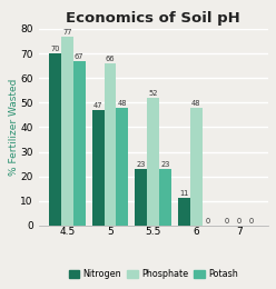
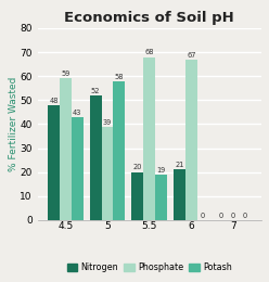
Nitrogen/4.5: 70 -> 48
Phosphate/4.5: 77 -> 59
Potash/4.5: 67 -> 43
Nitrogen/5: 47 -> 52
Phosphate/5: 66 -> 39
Potash/5: 48 -> 58
Nitrogen/5.5: 23 -> 20
Phosphate/5.5: 52 -> 68
Potash/5.5: 23 -> 19
Nitrogen/6: 11 -> 21
Phosphate/6: 48 -> 67
